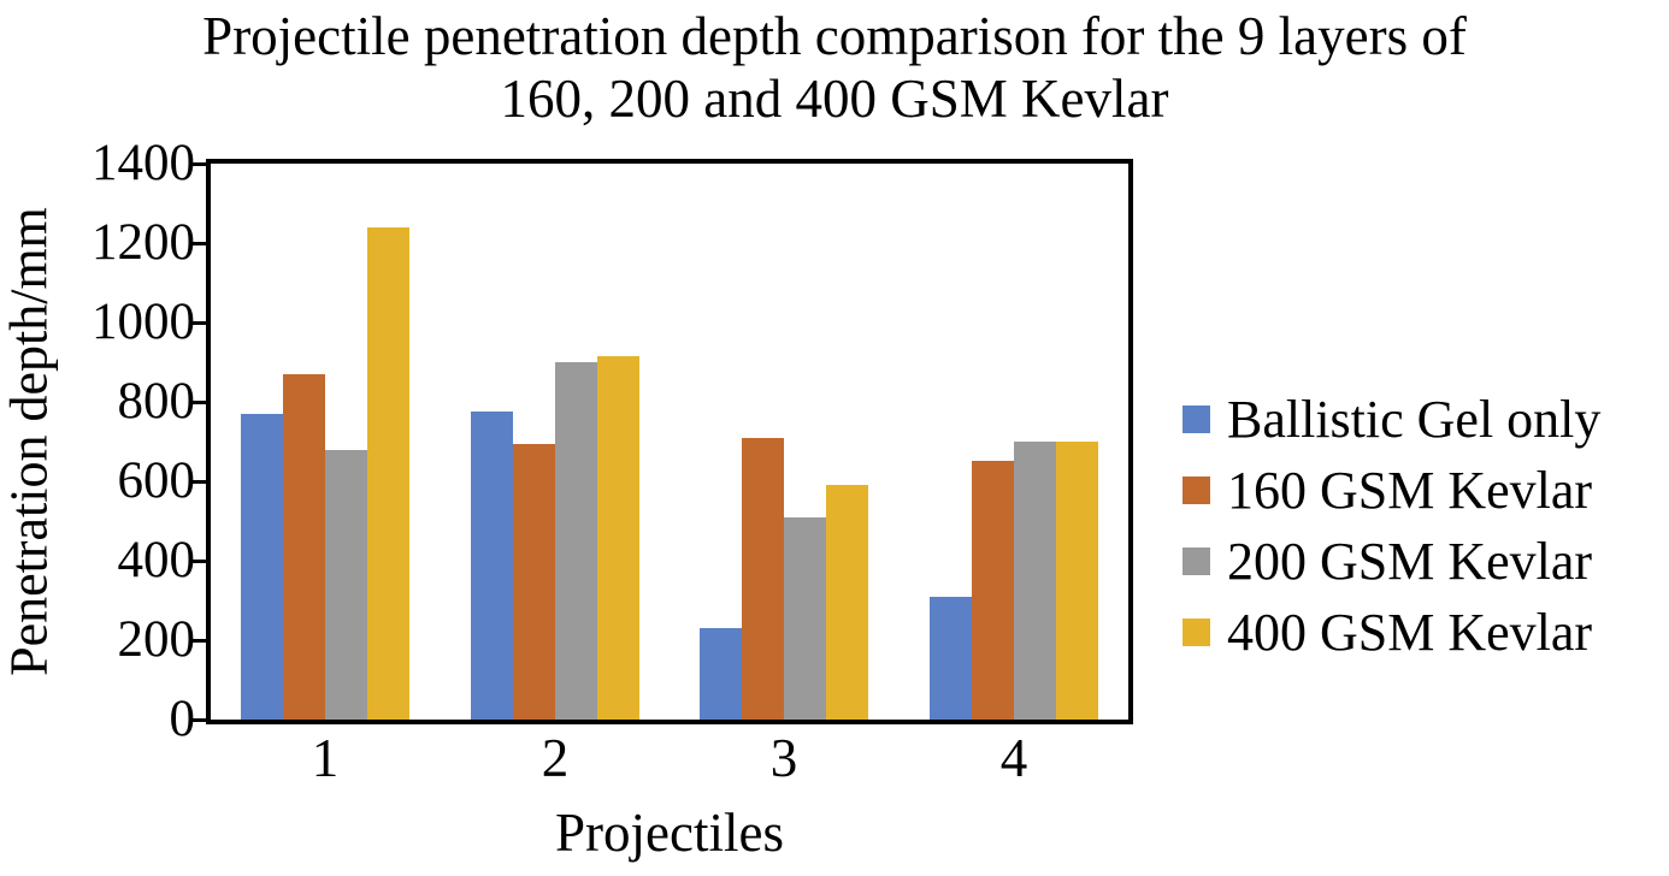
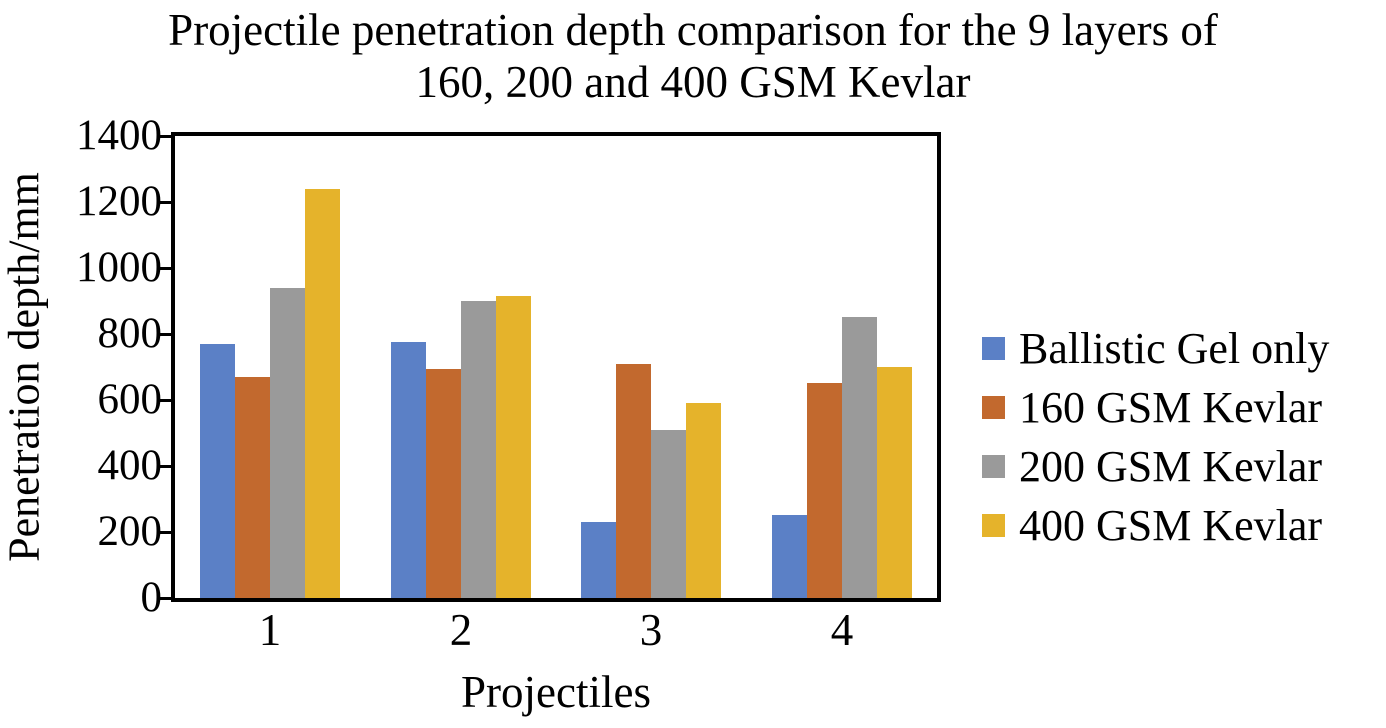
160 GSM Kevlar/1: 870 -> 670
200 GSM Kevlar/1: 680 -> 940
Ballistic Gel only/4: 310 -> 250
200 GSM Kevlar/4: 700 -> 850
